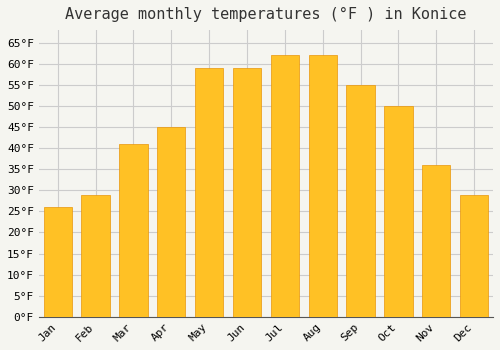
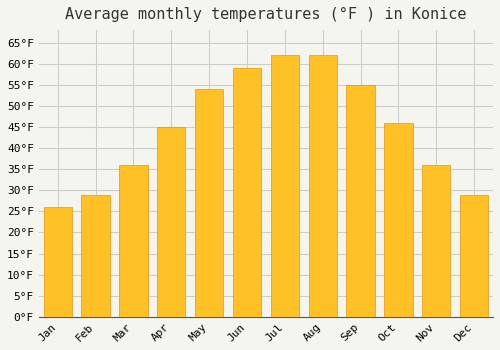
Mar: 41°F -> 36°F
May: 59°F -> 54°F
Oct: 50°F -> 46°F
